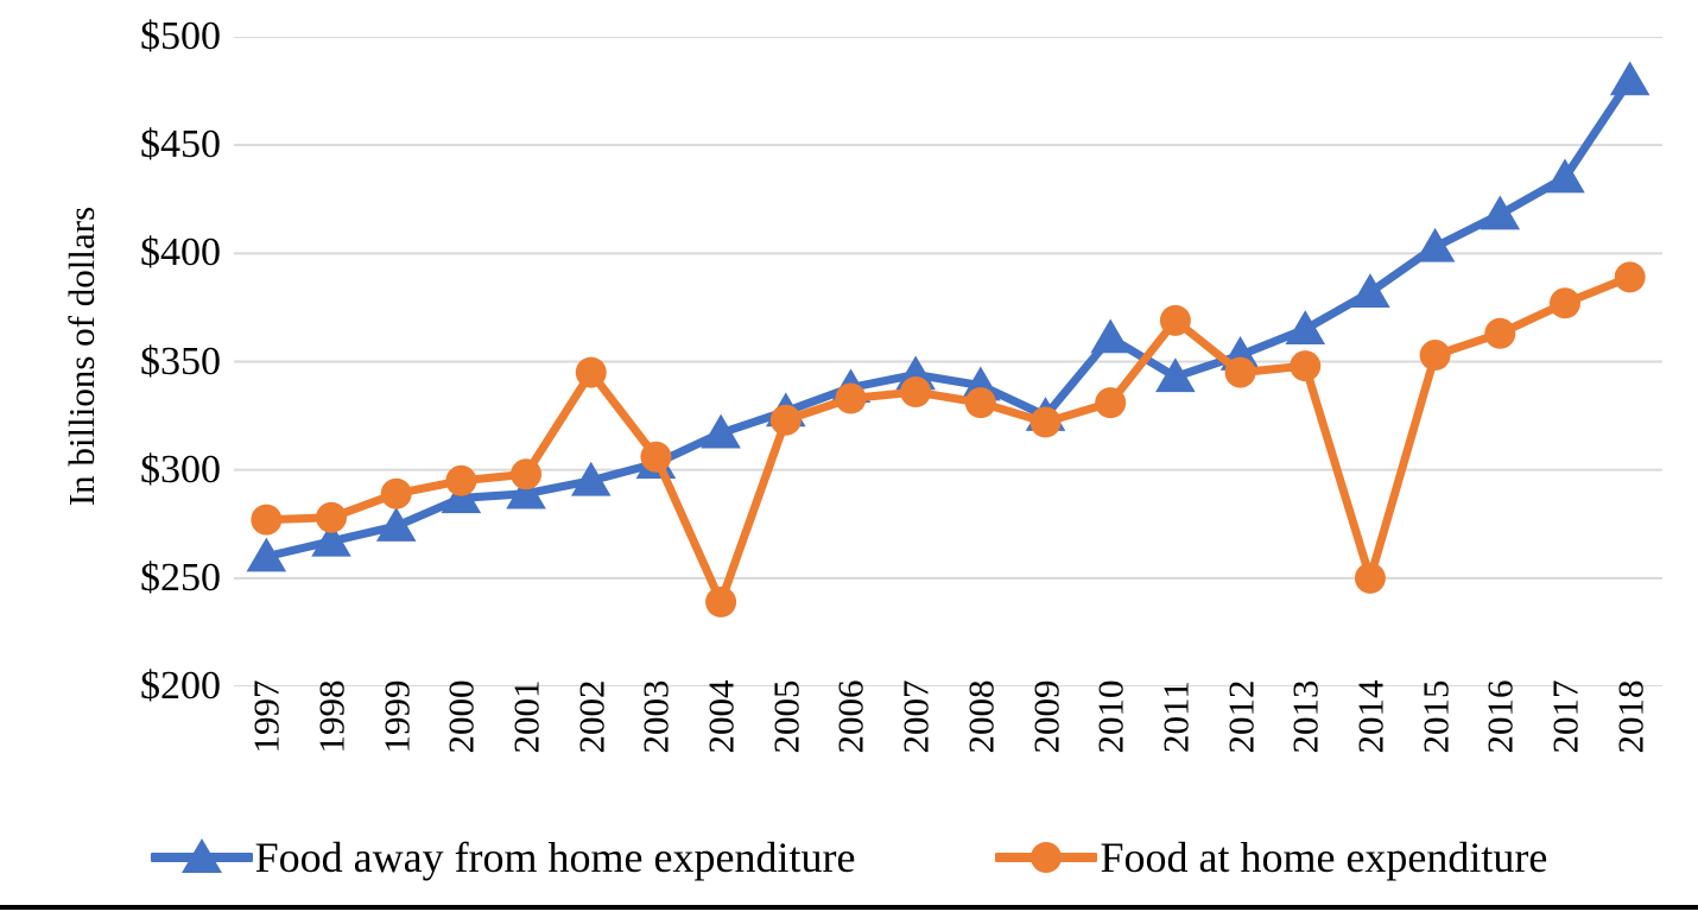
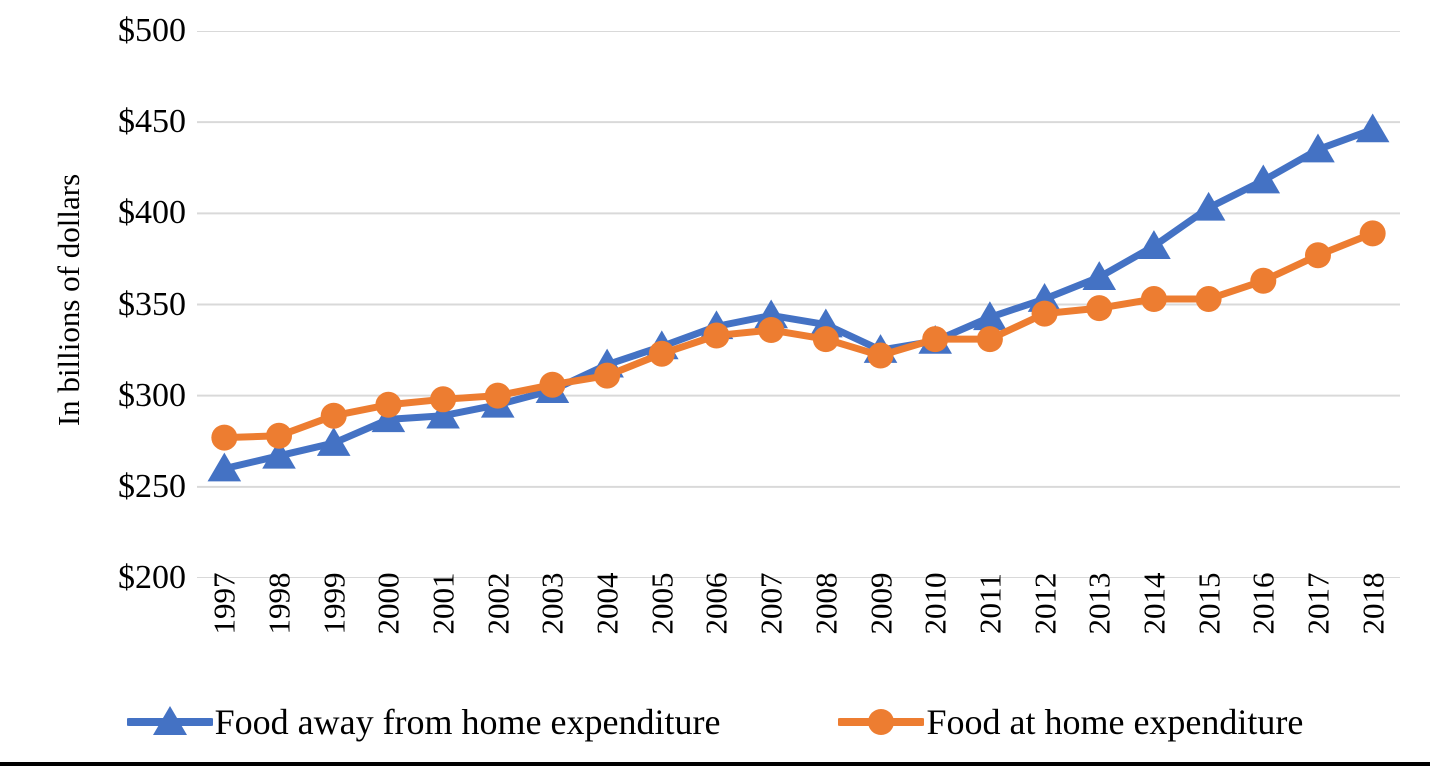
Food at home expenditure/2002: $345 -> $300
Food at home expenditure/2004: $239 -> $311
Food away from home expenditure/2010: $361 -> $330
Food at home expenditure/2011: $369 -> $331
Food at home expenditure/2014: $250 -> $353
Food away from home expenditure/2018: $480 -> $446
